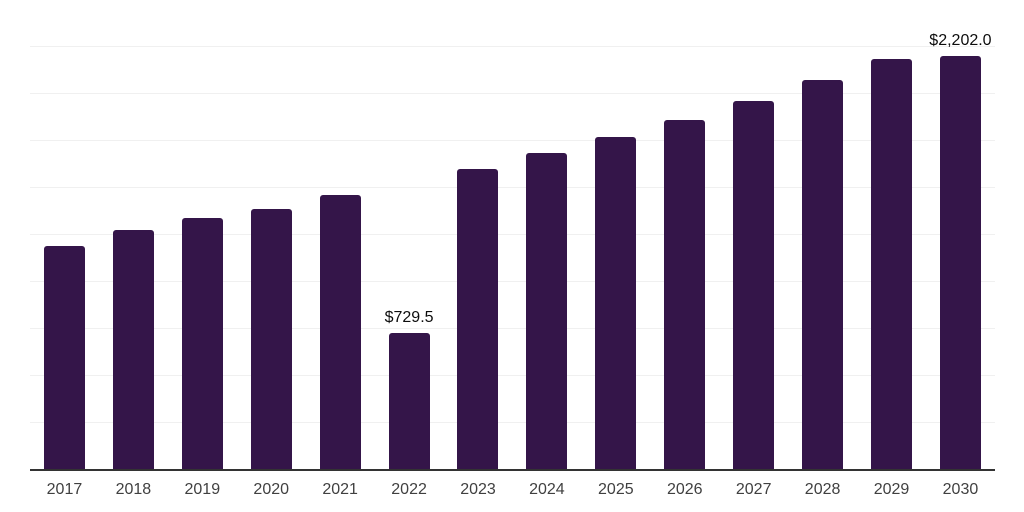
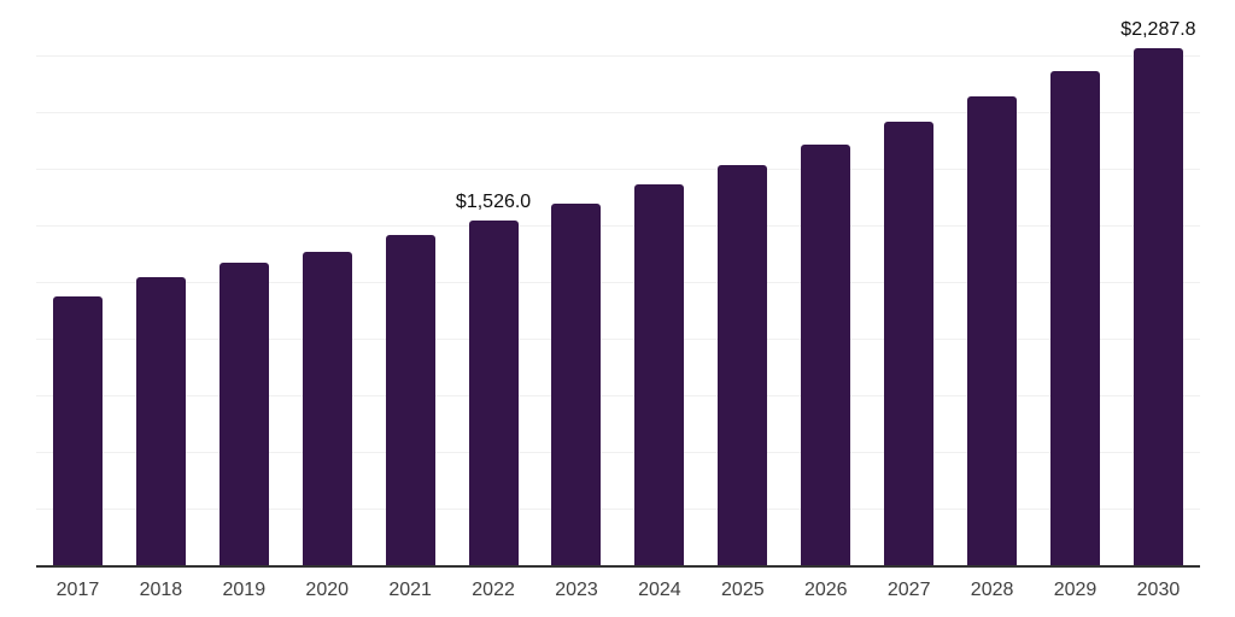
2022: $729.5 -> $1,526.0
2030: $2,202.0 -> $2,287.8
